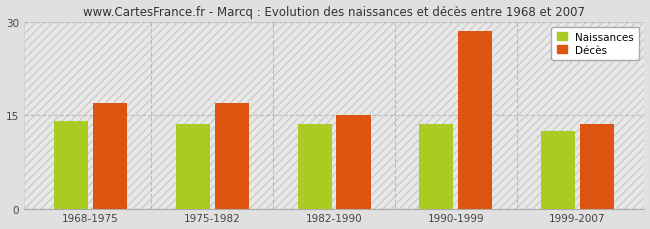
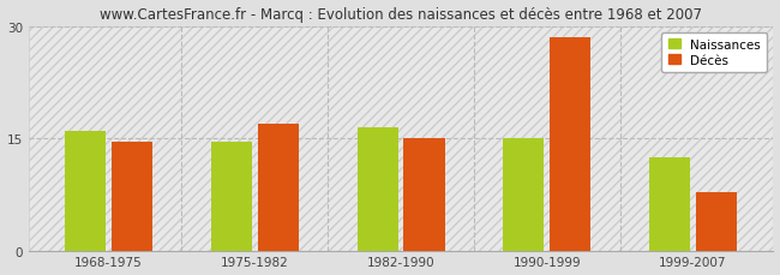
Naissances/1968-1975: 14.0 -> 16.0
Décès/1968-1975: 17.0 -> 14.6
Naissances/1975-1982: 13.5 -> 14.6
Naissances/1982-1990: 13.5 -> 16.4
Naissances/1990-1999: 13.5 -> 15.0
Décès/1999-2007: 13.5 -> 7.8
